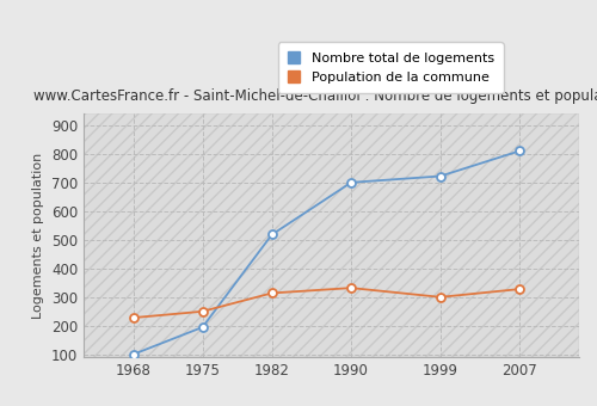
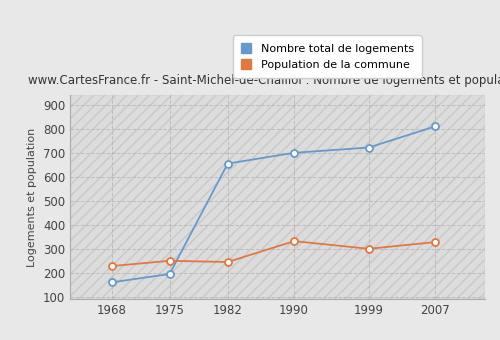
Nombre total de logements/1968: 100 -> 160
Nombre total de logements/1982: 518 -> 655
Population de la commune/1982: 314 -> 245
